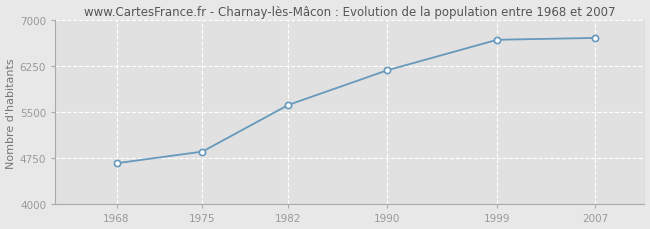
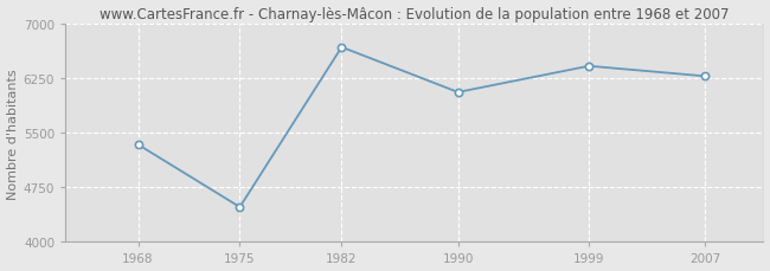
1968: 4670 -> 5340
1975: 4860 -> 4480
1982: 5620 -> 6680
1990: 6180 -> 6060
1999: 6680 -> 6420
2007: 6710 -> 6280
